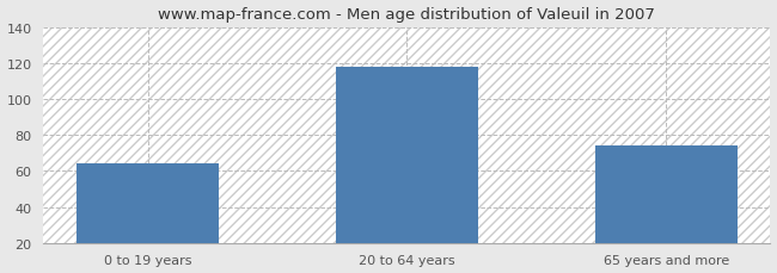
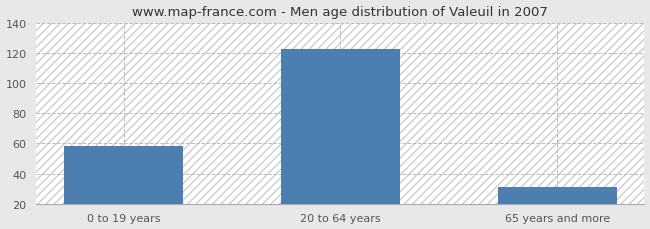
0 to 19 years: 64 -> 58
20 to 64 years: 118 -> 123
65 years and more: 74 -> 31
